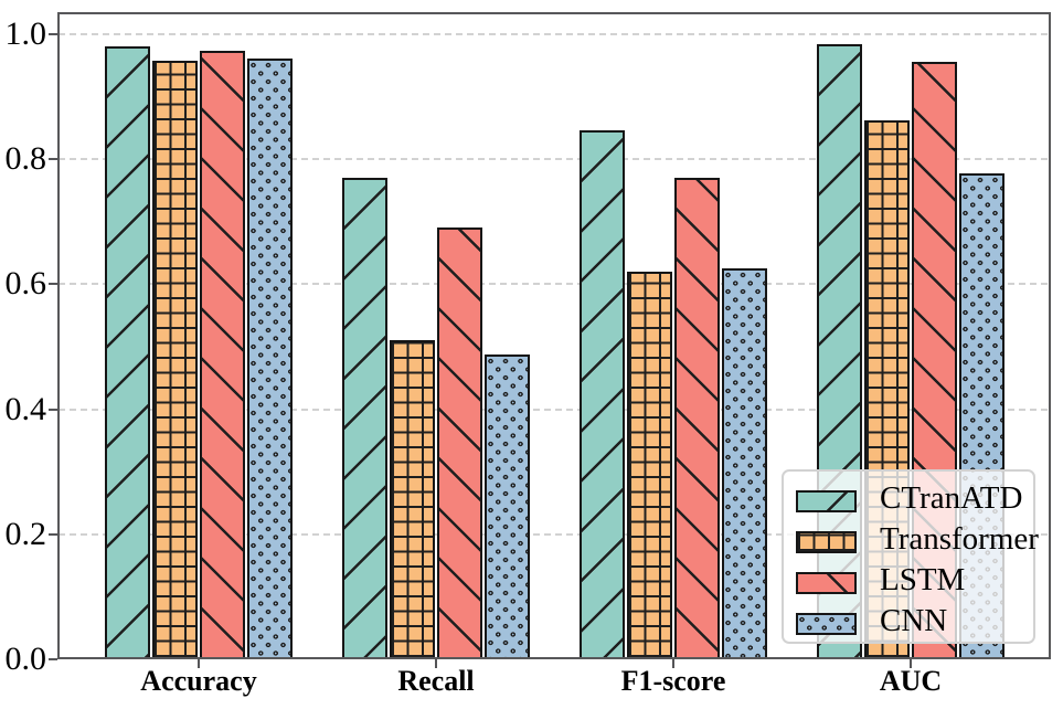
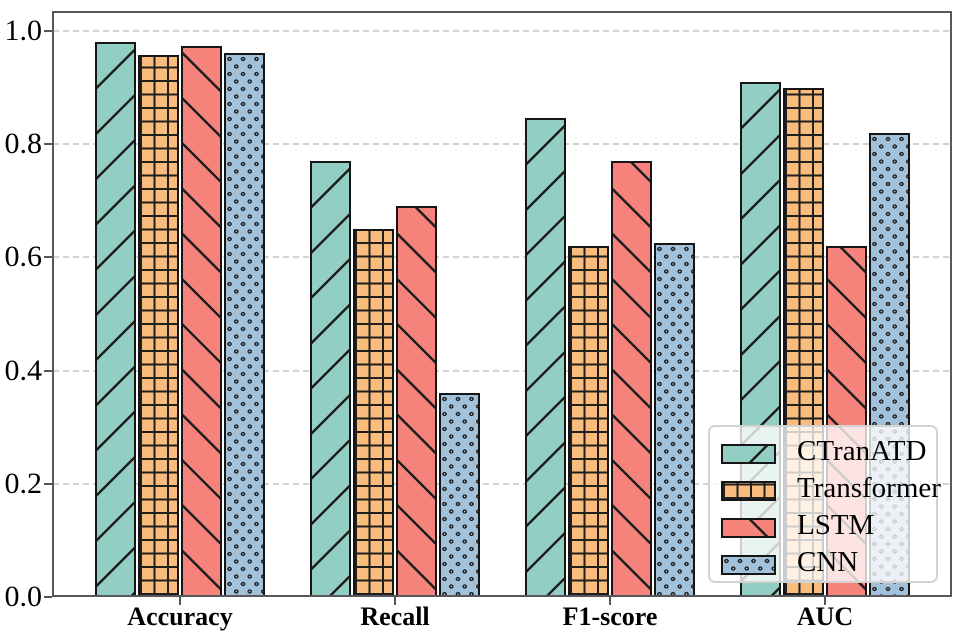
Transformer/Recall: 0.51 -> 0.65
CNN/Recall: 0.49 -> 0.36
CTranATD/AUC: 0.98 -> 0.91
Transformer/AUC: 0.86 -> 0.90
LSTM/AUC: 0.95 -> 0.62
CNN/AUC: 0.78 -> 0.82
